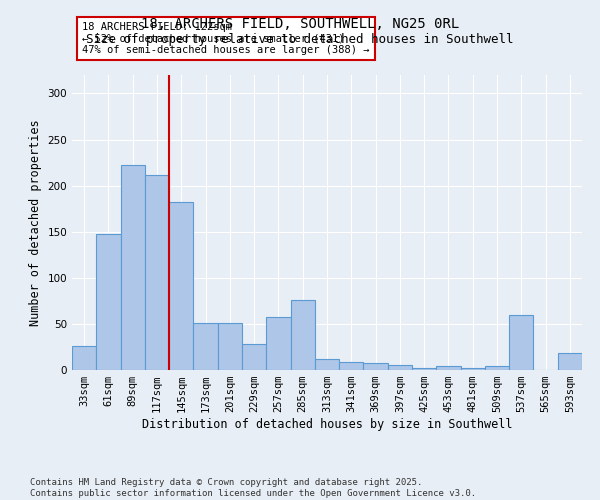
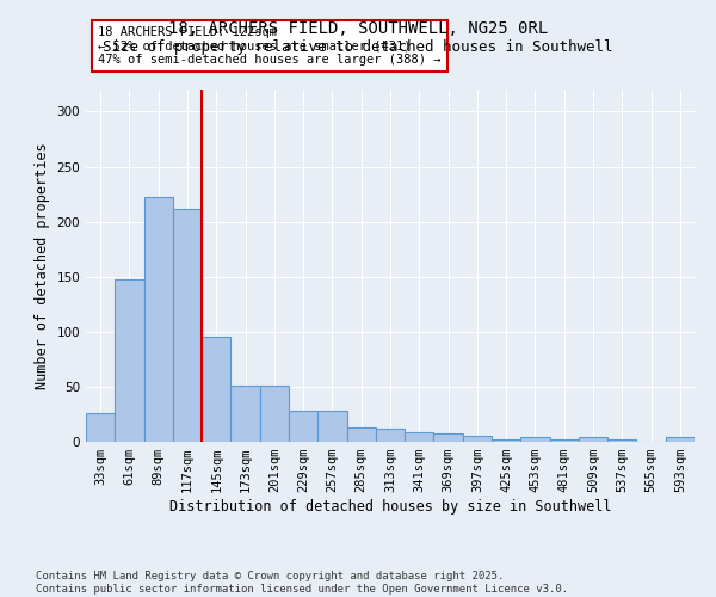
145sqm: 182 -> 95
257sqm: 58 -> 28
285sqm: 76 -> 13
537sqm: 60 -> 2
593sqm: 18 -> 4
